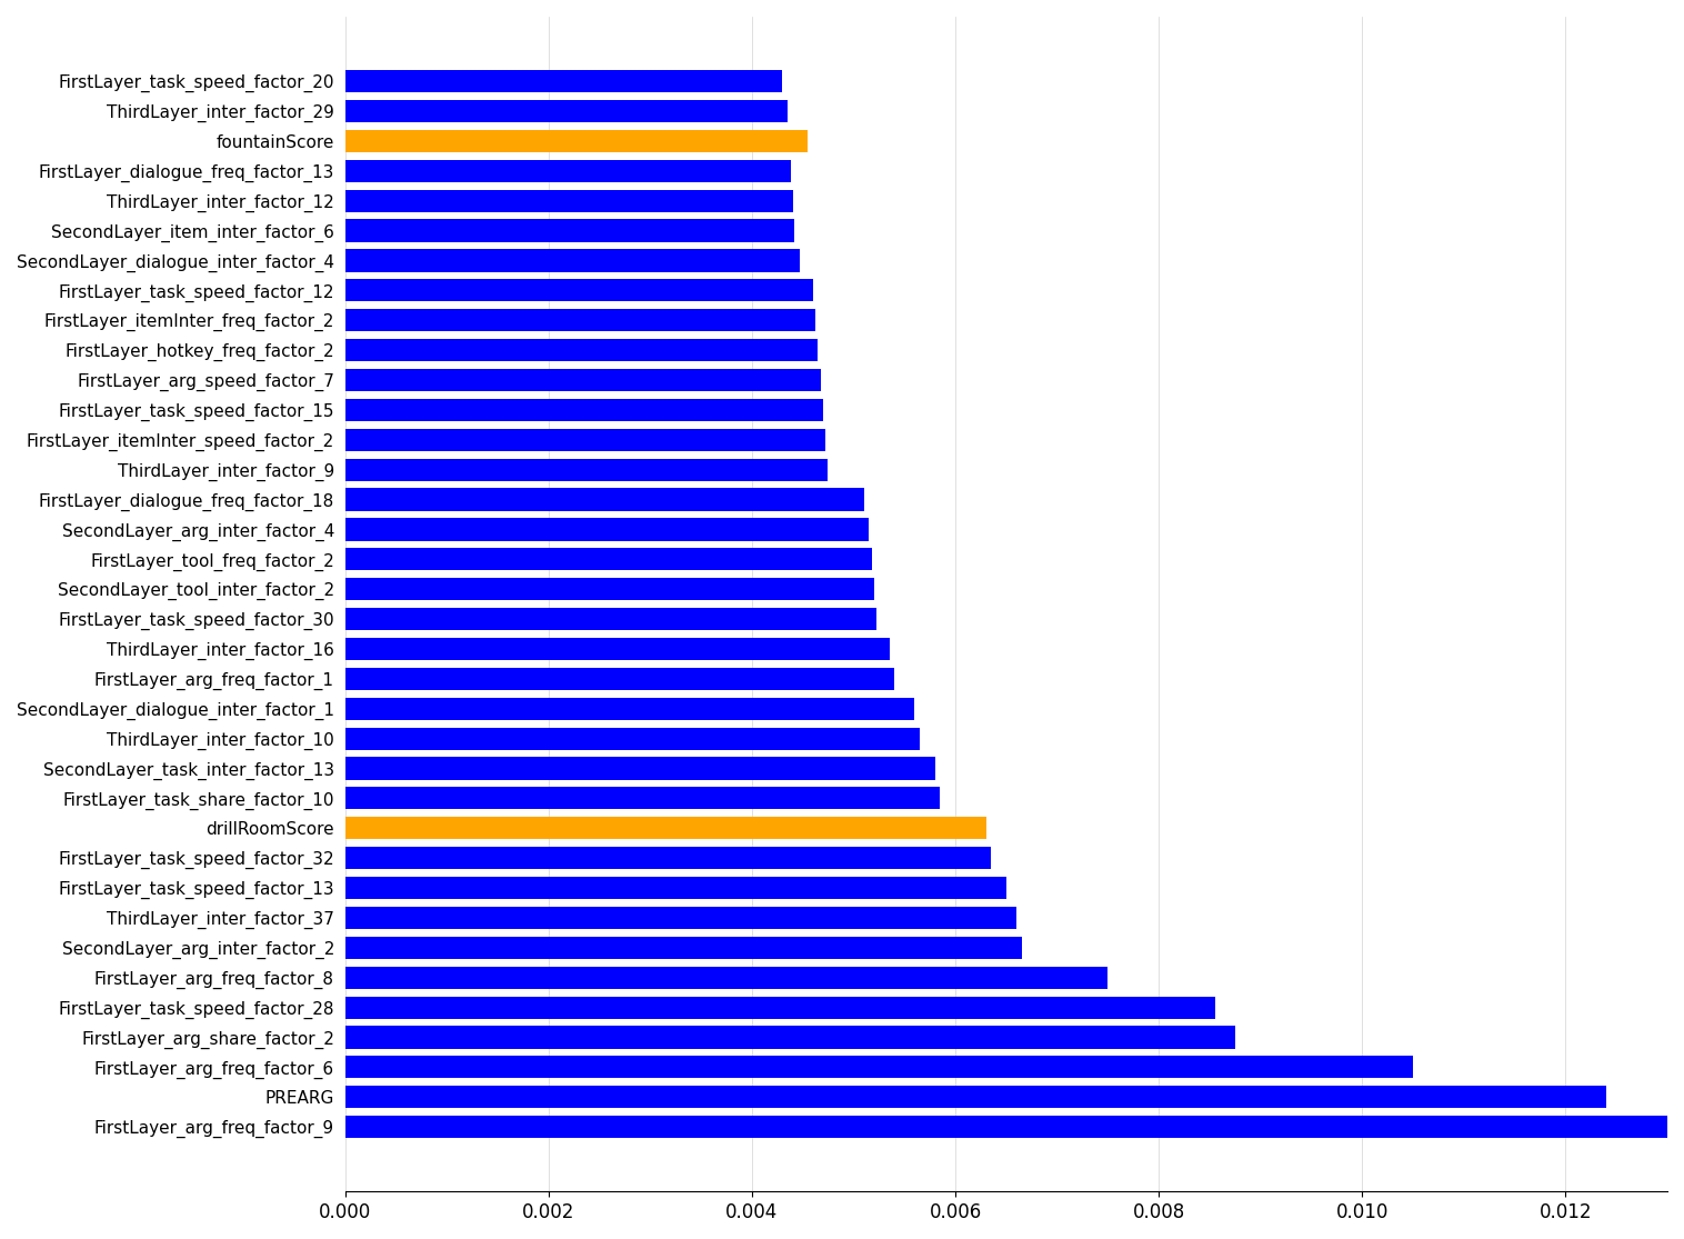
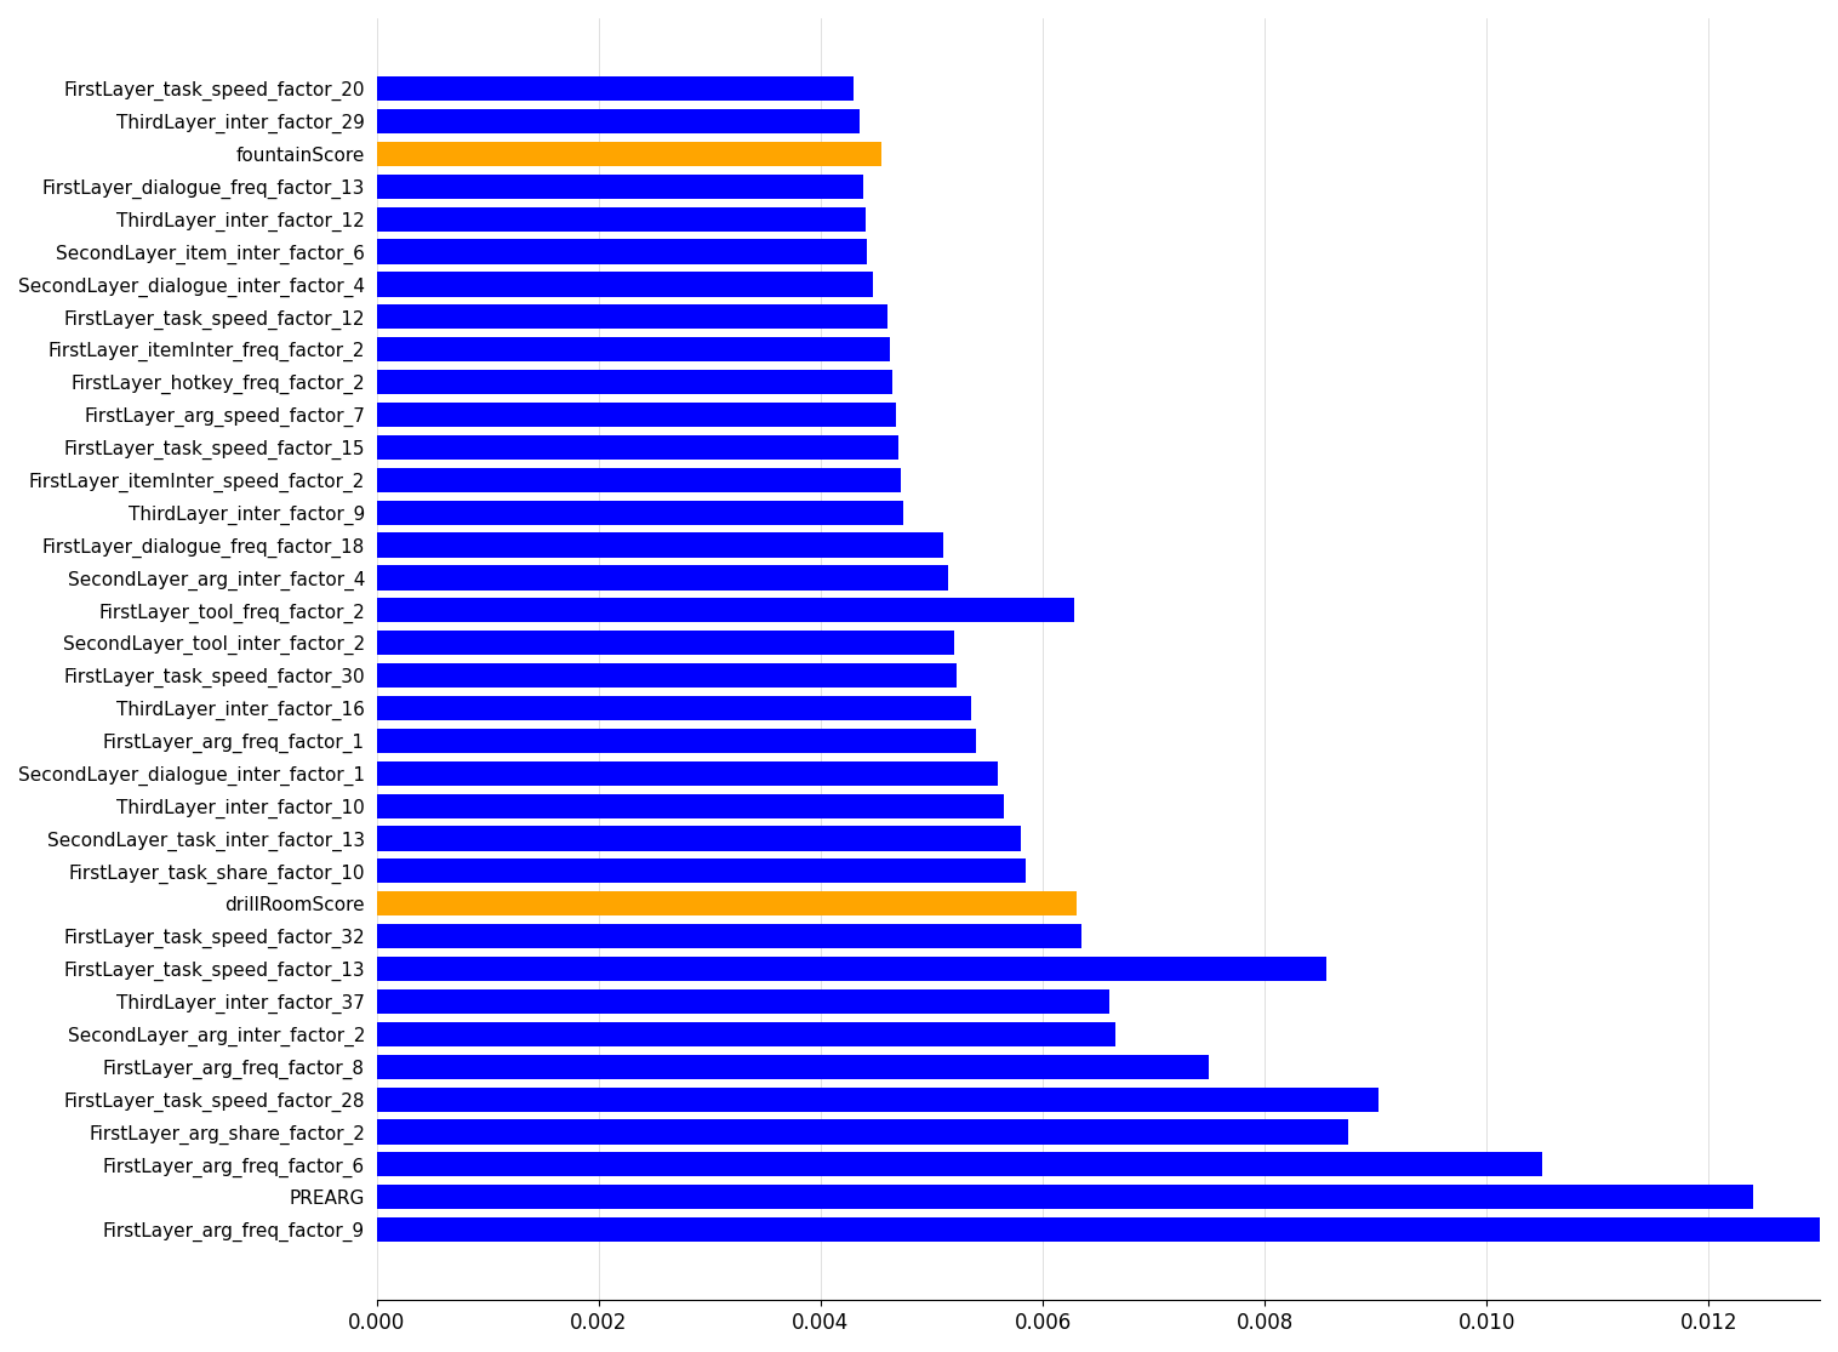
FirstLayer_tool_freq_factor_2: 0.00518 -> 0.00628
FirstLayer_task_speed_factor_13: 0.00650 -> 0.00856
FirstLayer_task_speed_factor_28: 0.00855 -> 0.00902
